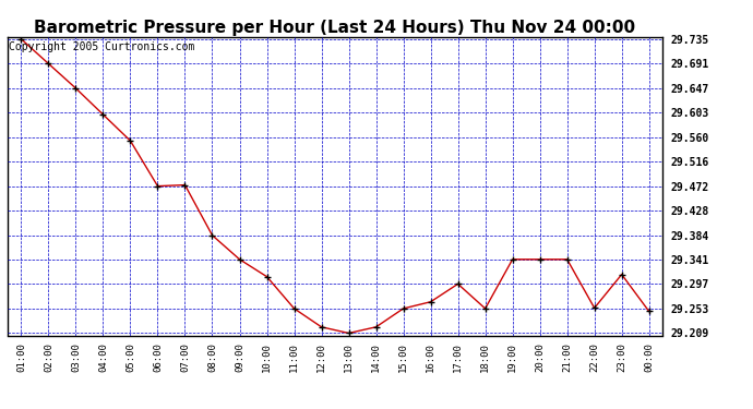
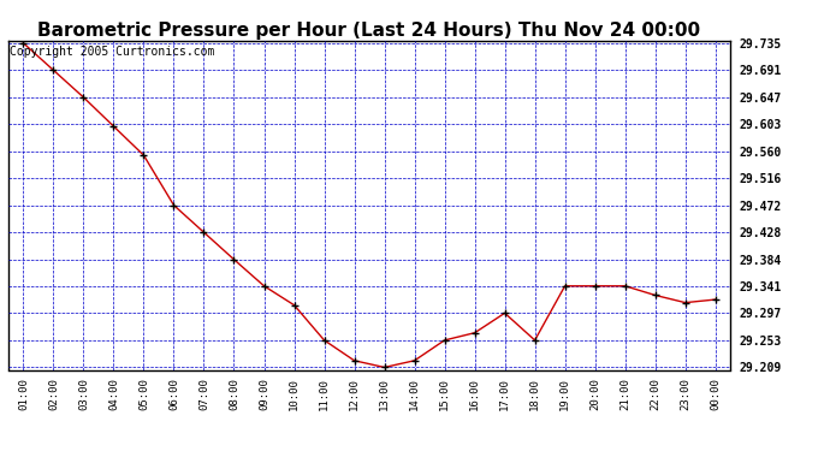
07:00: 29.474 -> 29.428
22:00: 29.254 -> 29.326
00:00: 29.248 -> 29.319
